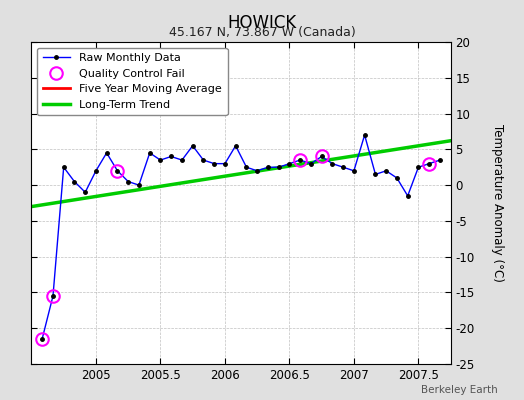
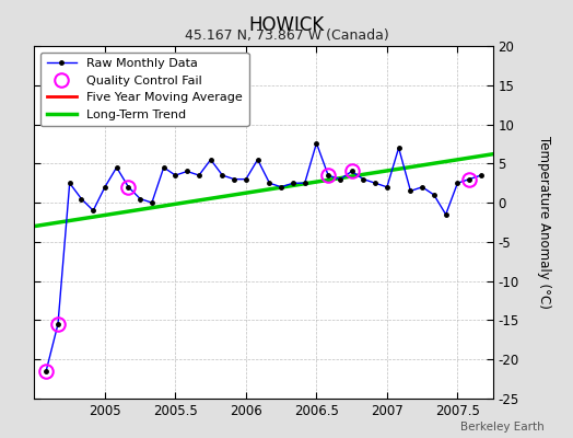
Raw Monthly Data/2006.5: 3.0 -> 7.6
